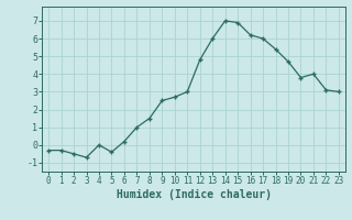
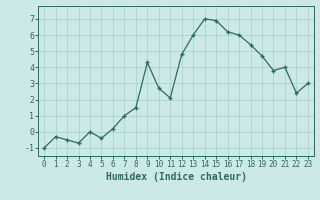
0: -0.3 -> -1.0
9: 2.5 -> 4.3
11: 3.0 -> 2.1
22: 3.1 -> 2.4
